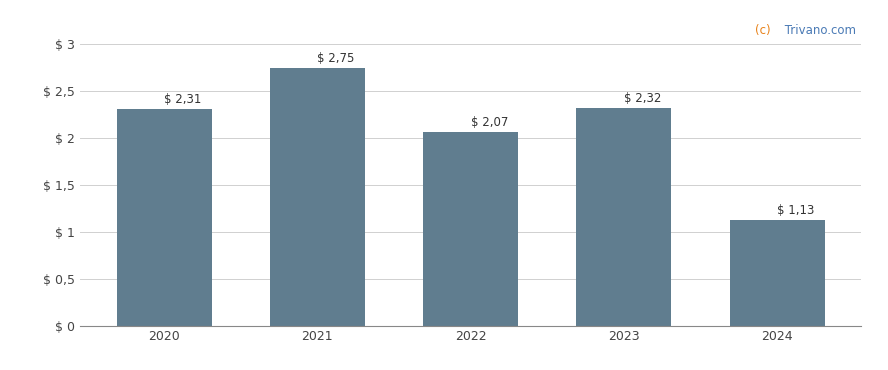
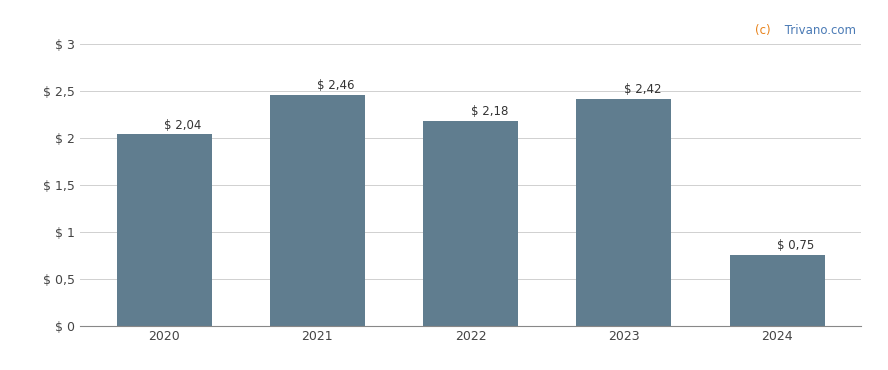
2020: 2,31 -> 2,04
2021: 2,75 -> 2,46
2022: 2,07 -> 2,18
2023: 2,32 -> 2,42
2024: 1,13 -> 0,75
